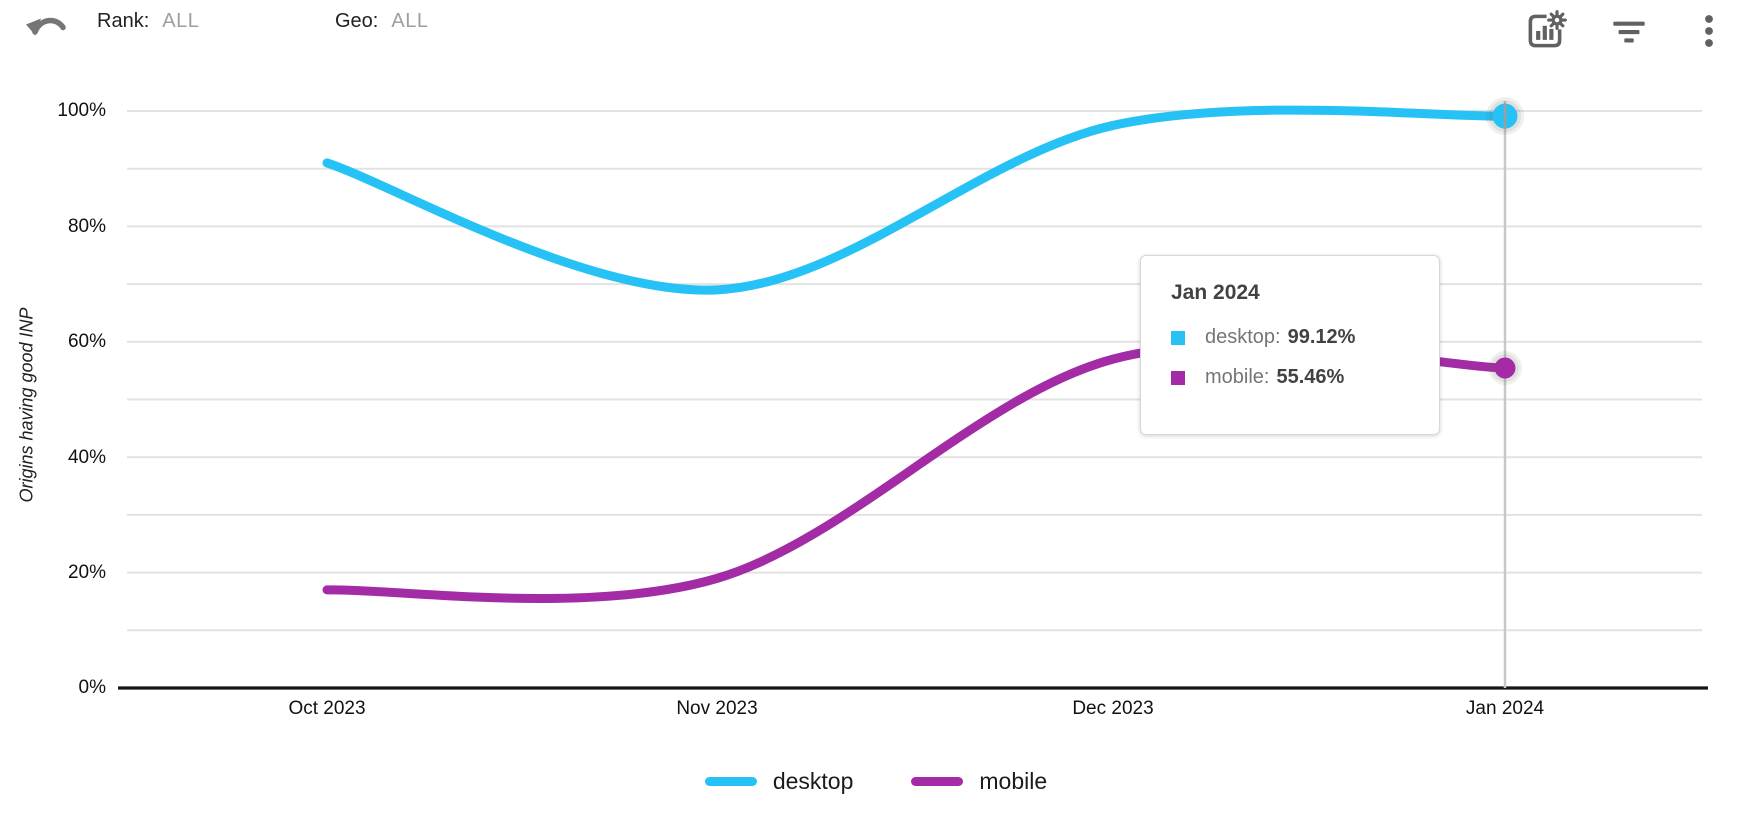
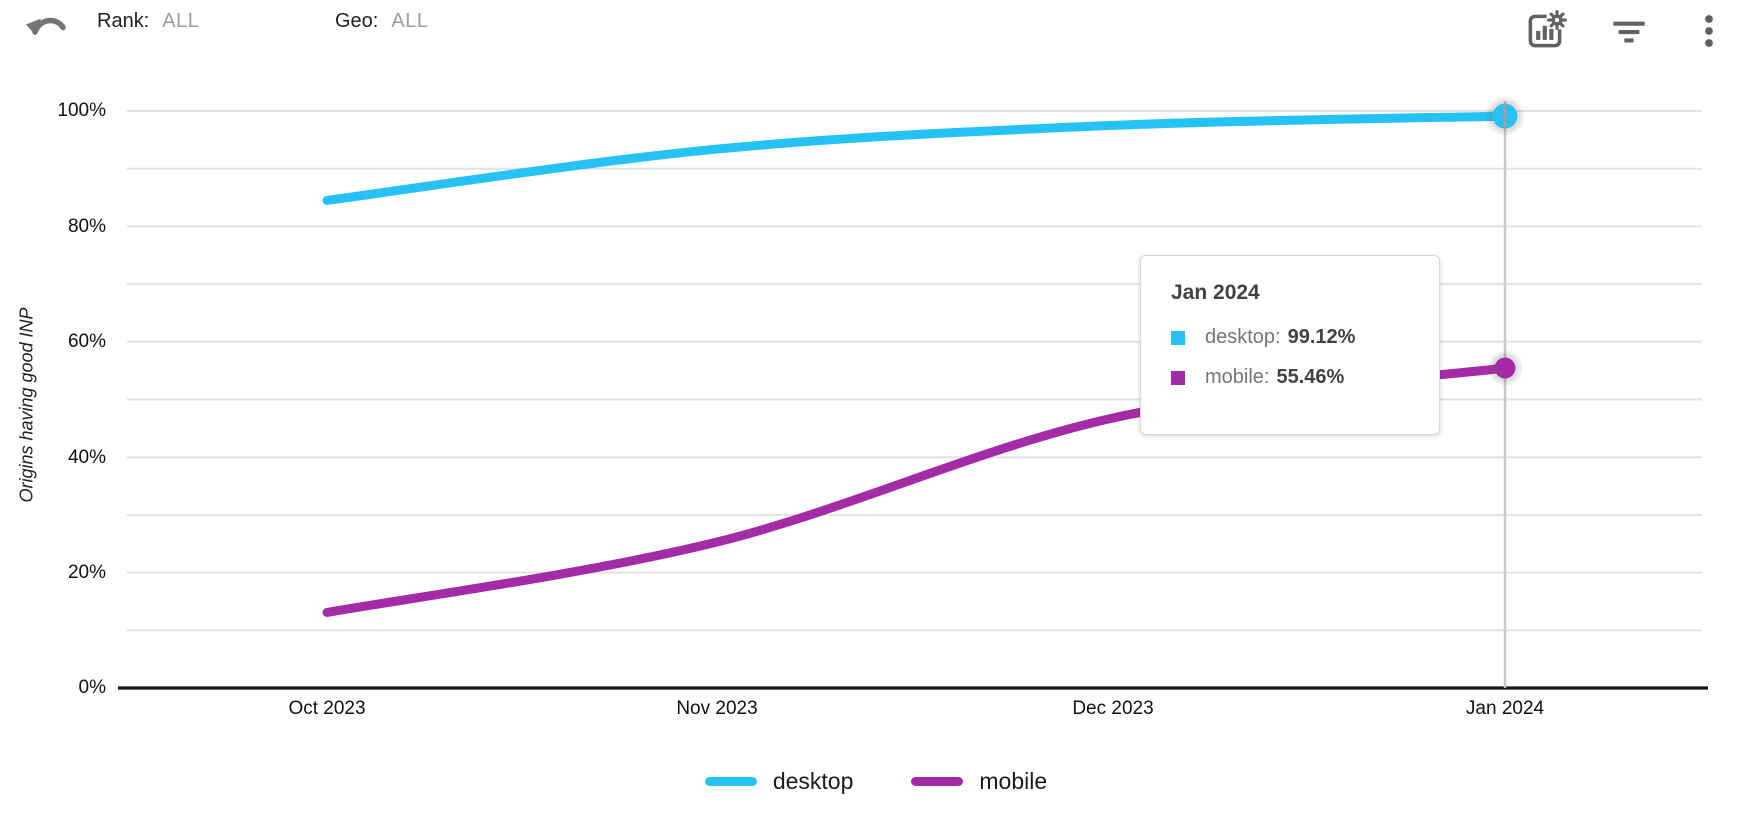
desktop/Oct 2023: 91% -> 84%
mobile/Oct 2023: 17% -> 13%
desktop/Nov 2023: 69% -> 93%
mobile/Nov 2023: 19% -> 25%
mobile/Dec 2023: 57% -> 47%
